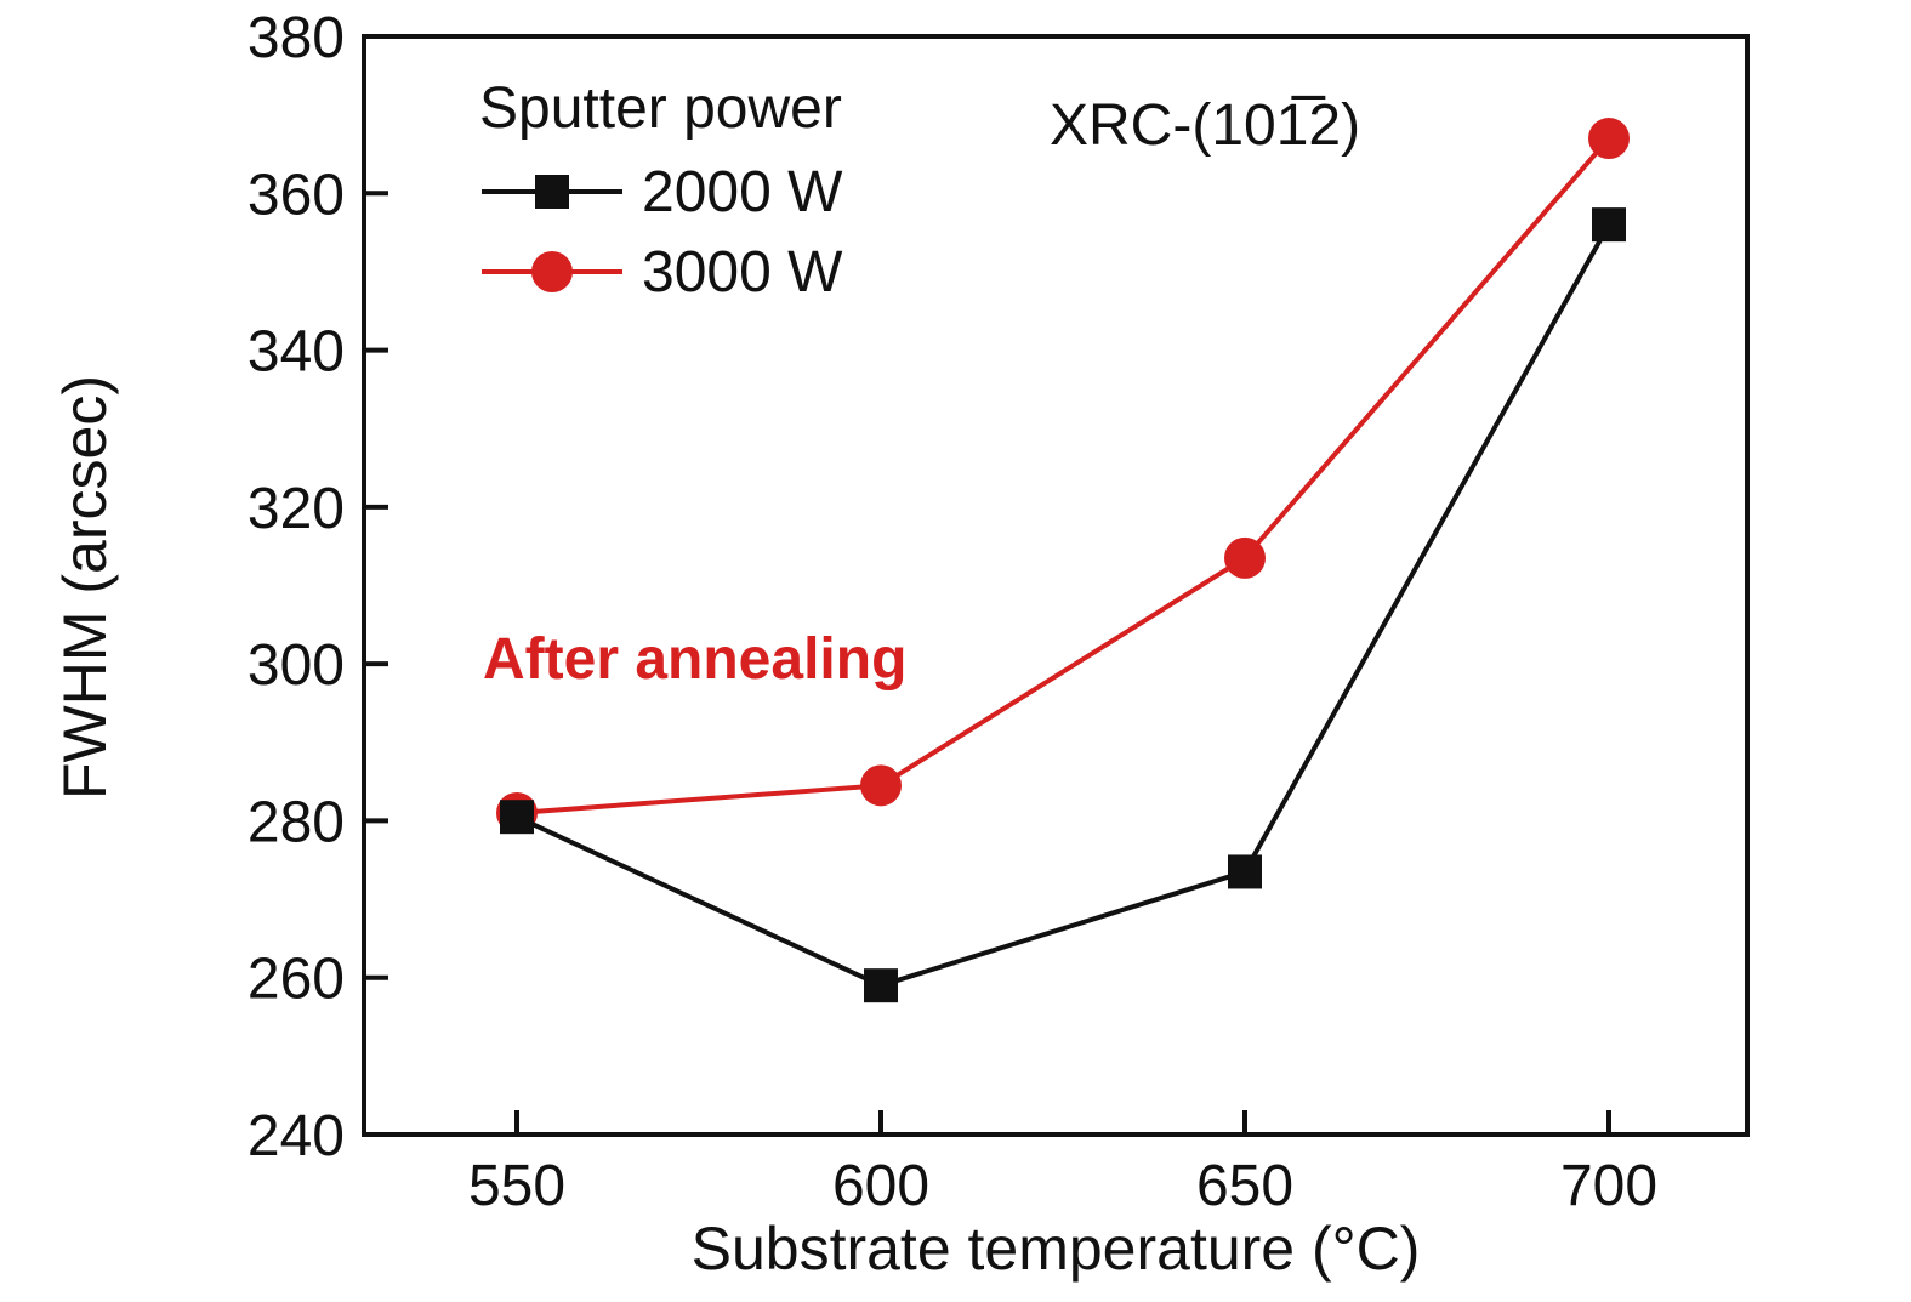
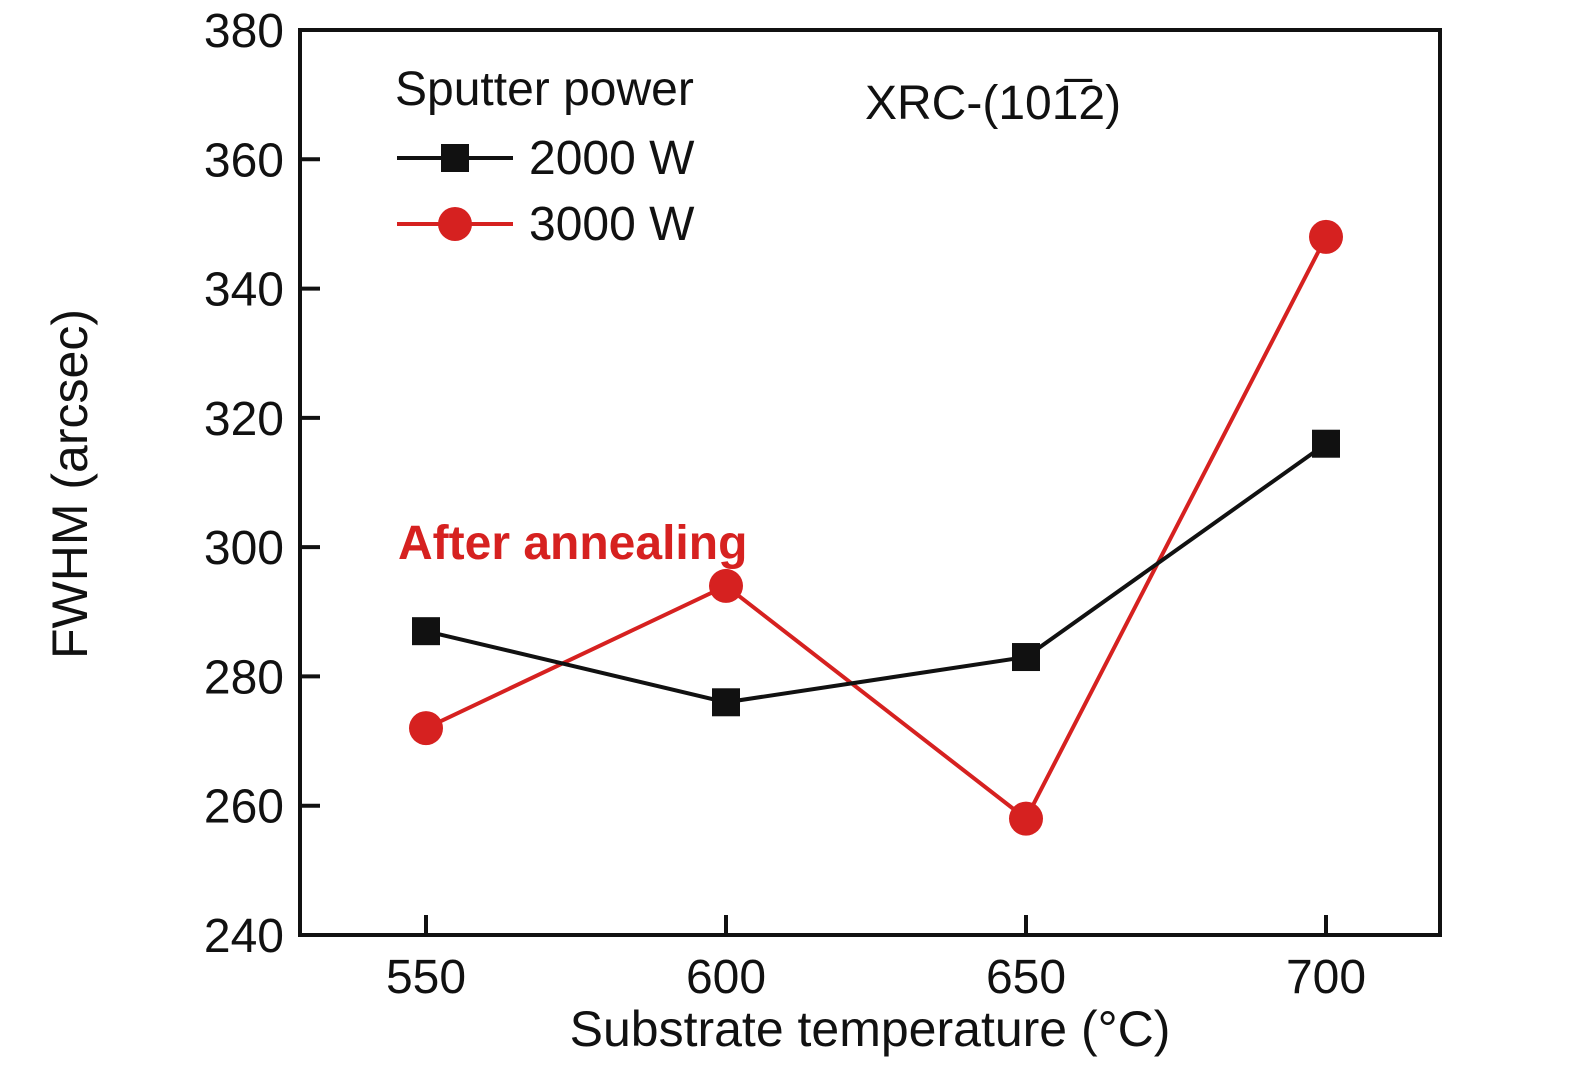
2000 W/550: 280 -> 287
3000 W/550: 281 -> 272
2000 W/600: 259 -> 276
3000 W/600: 284 -> 294
2000 W/650: 274 -> 283
3000 W/650: 314 -> 258
2000 W/700: 356 -> 316
3000 W/700: 367 -> 348
